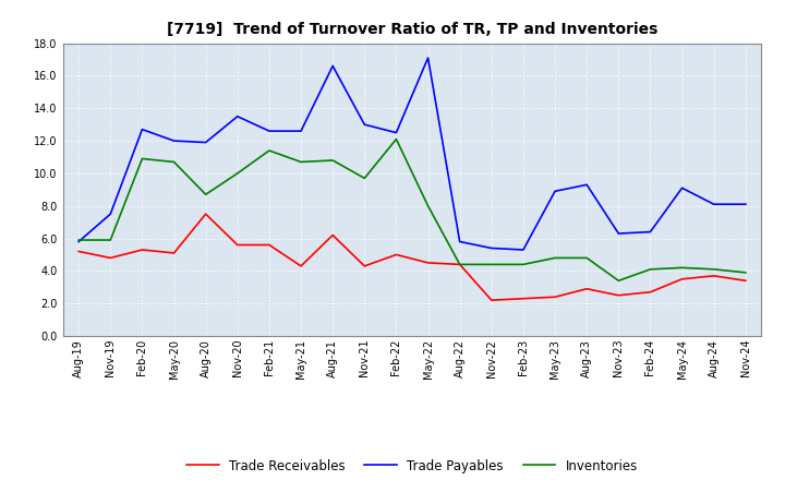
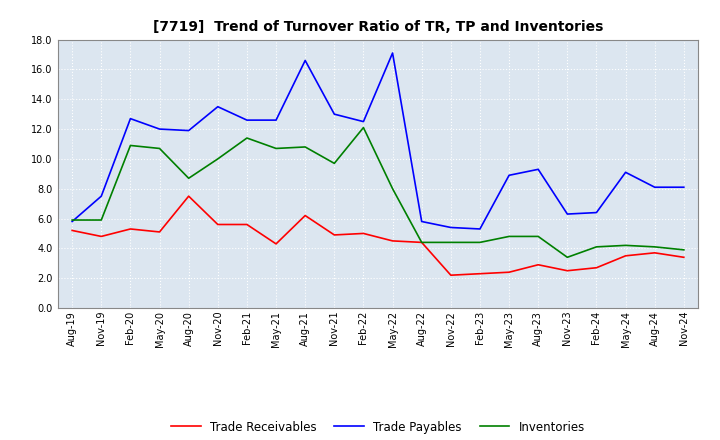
Trade Receivables/Nov-21: 4.3 -> 4.9
